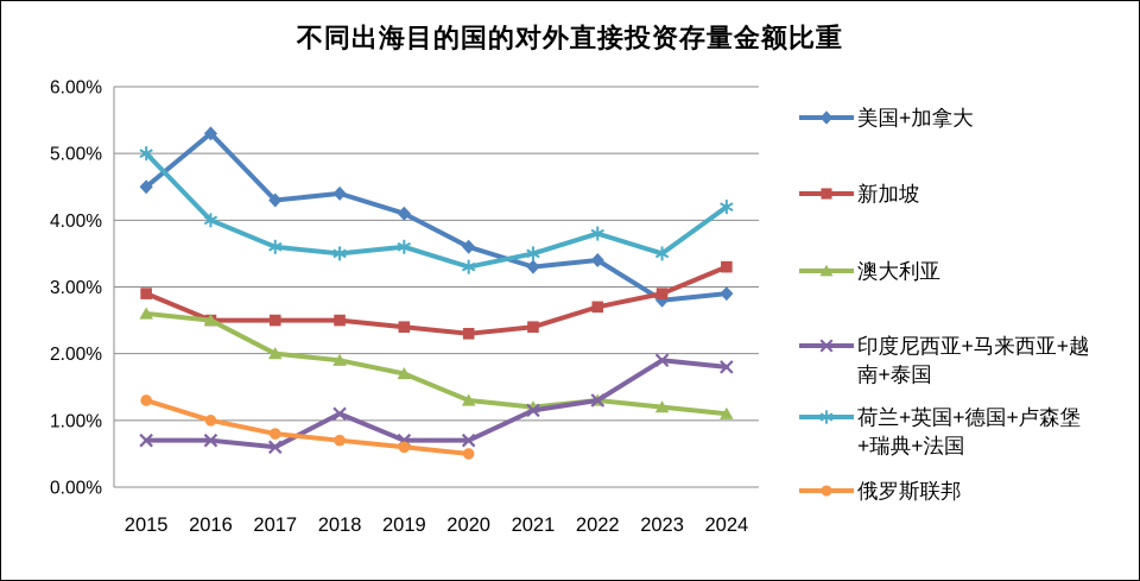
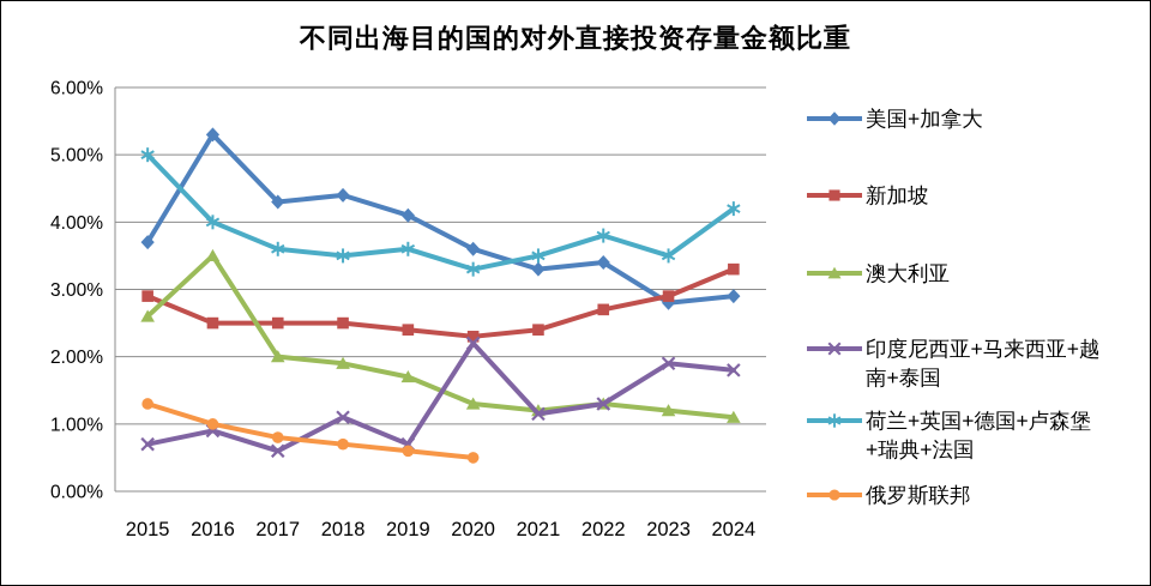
美国+加拿大/2015: 4.5% -> 3.7%
澳大利亚/2016: 2.5% -> 3.5%
印度尼西亚+马来西亚+越南+泰国/2016: 0.7% -> 0.9%
印度尼西亚+马来西亚+越南+泰国/2020: 0.7% -> 2.2%
